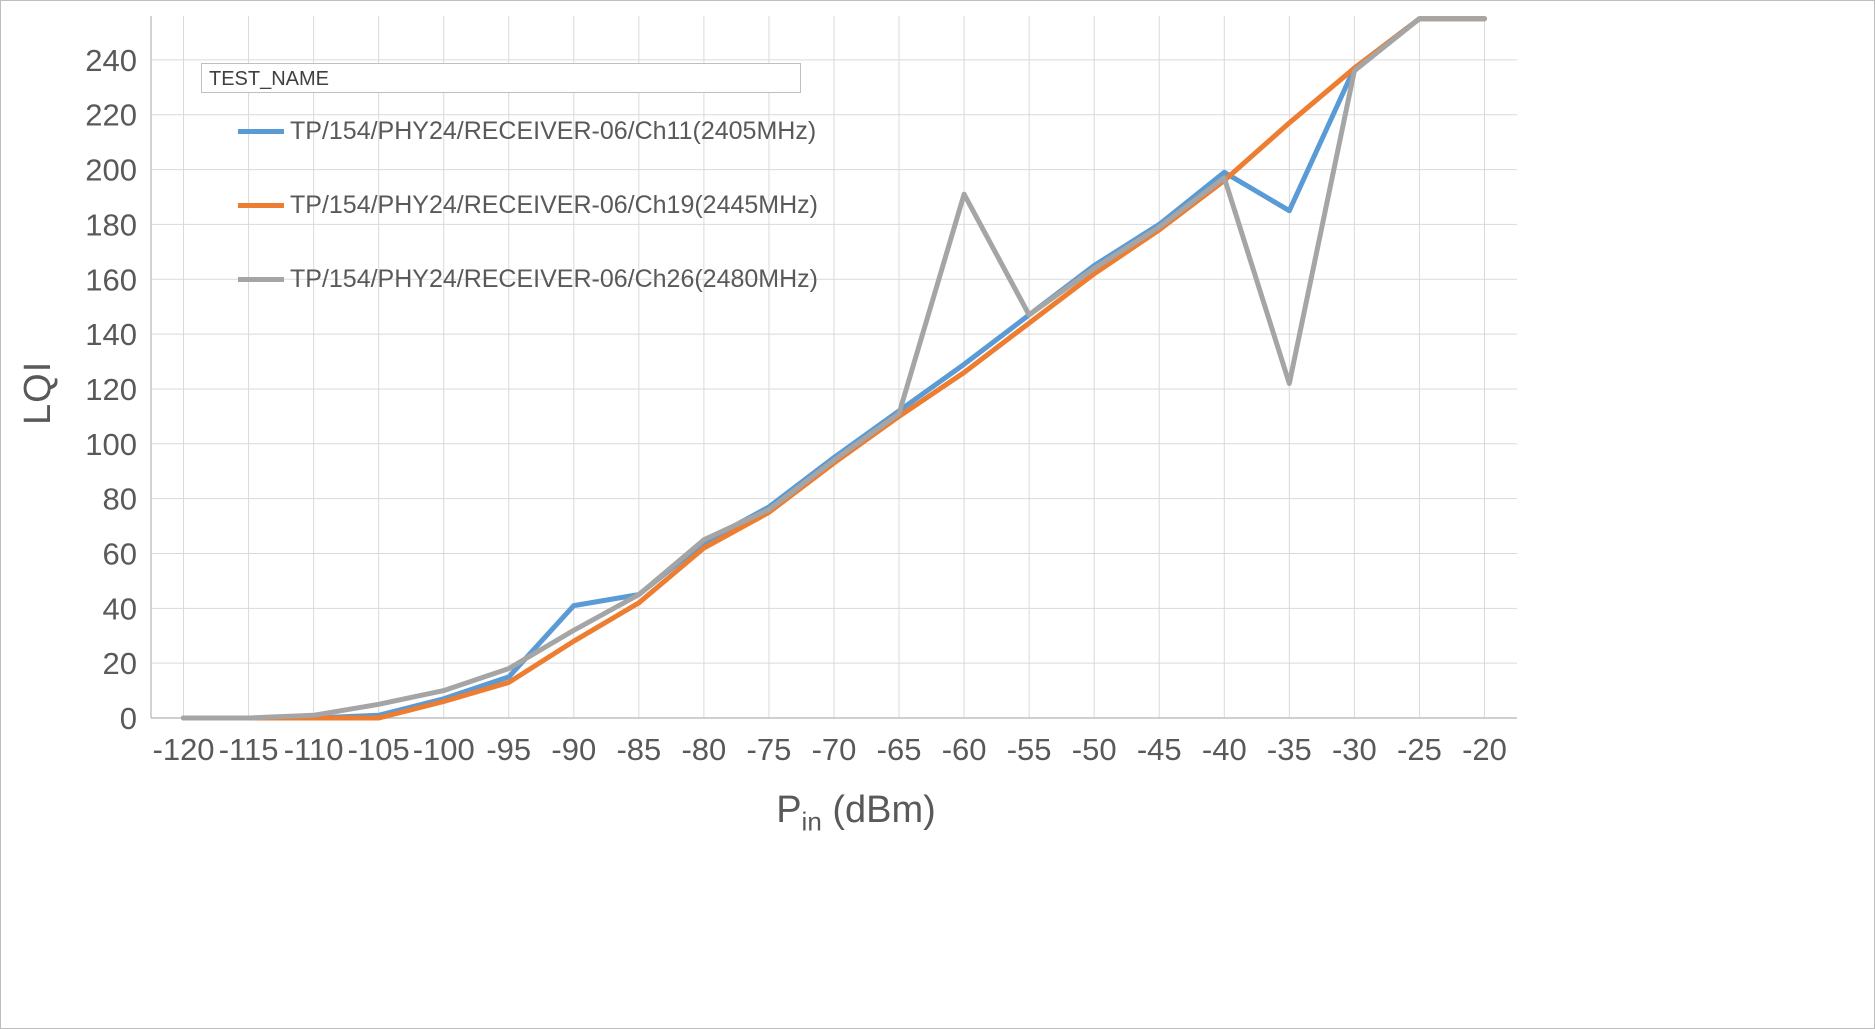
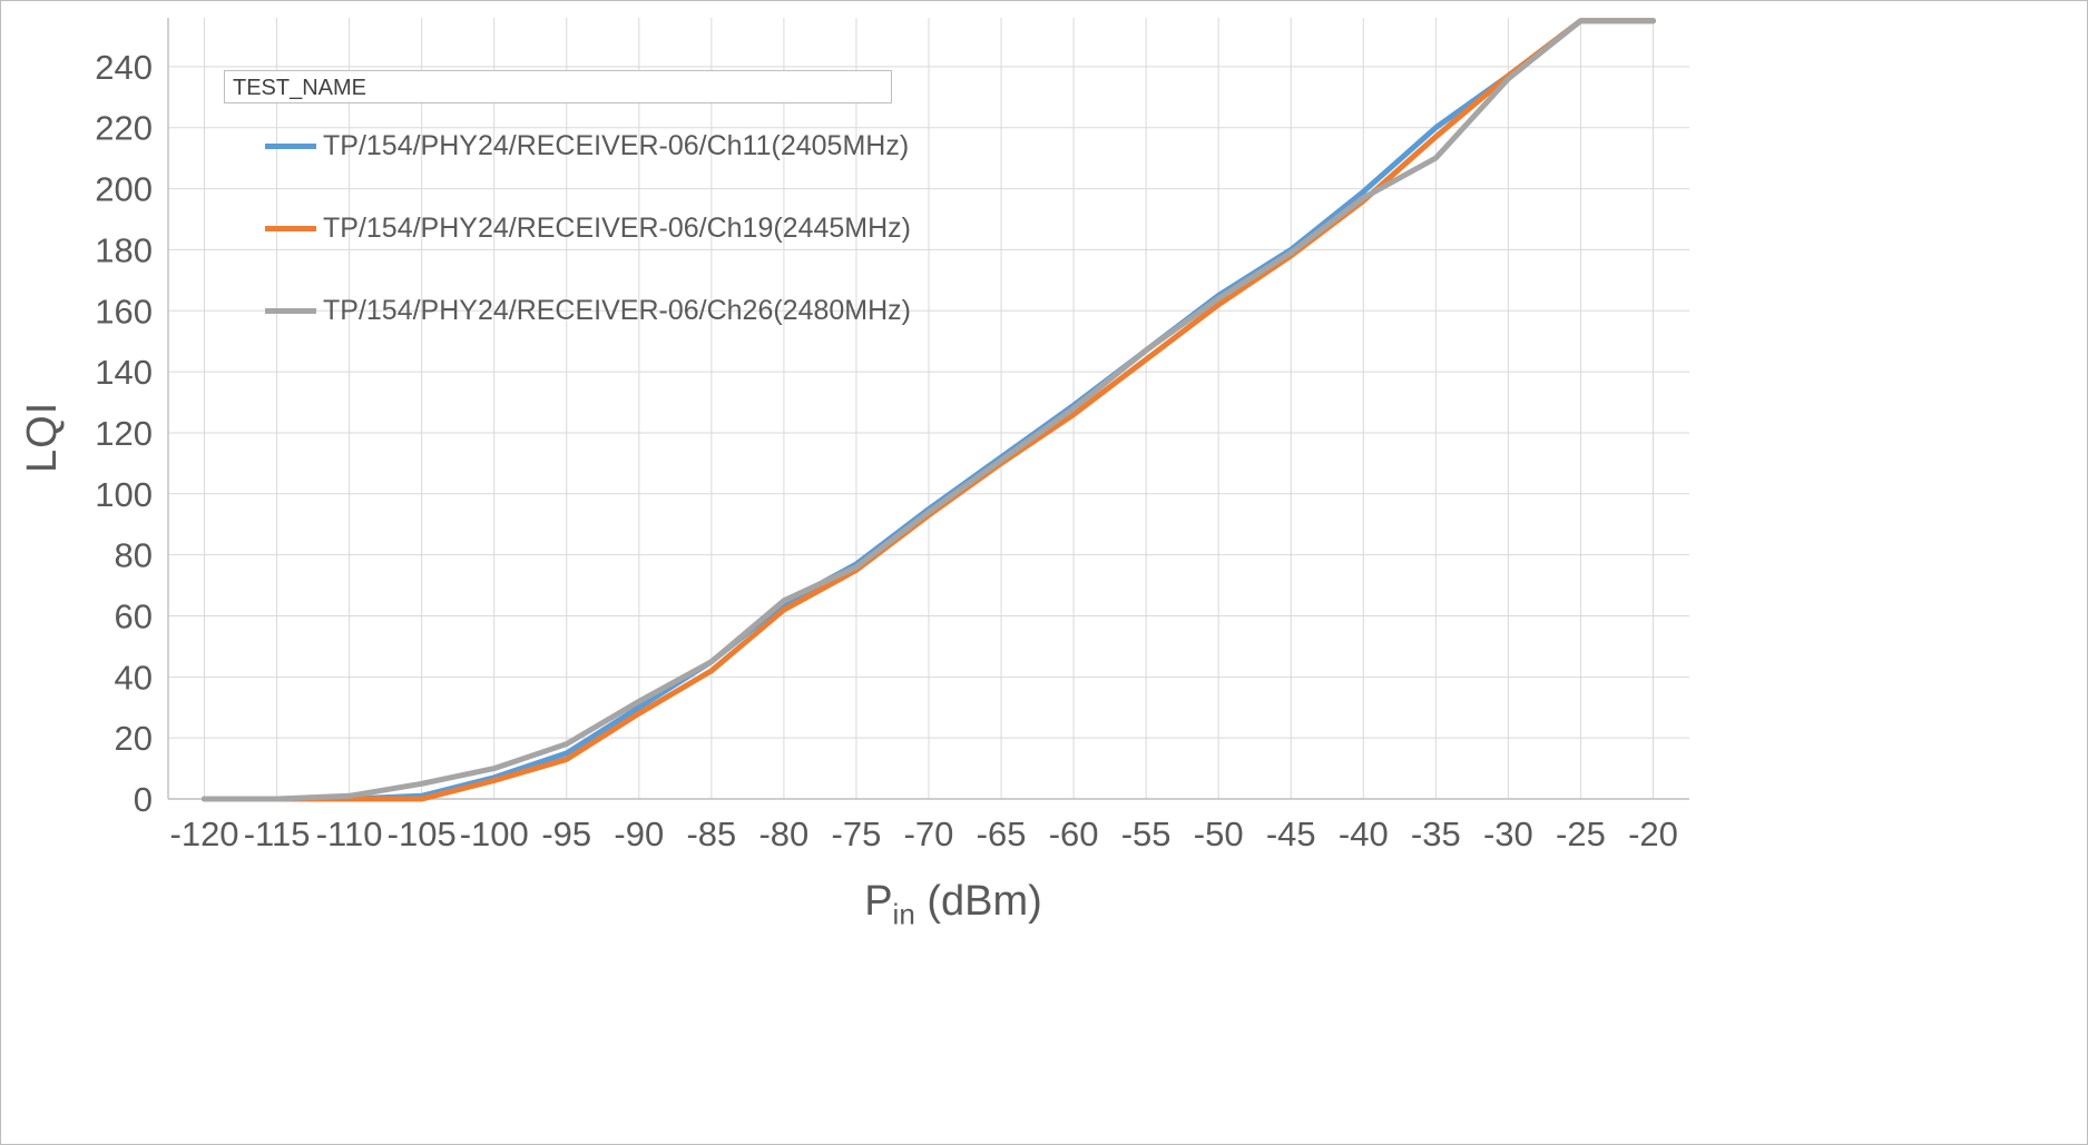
TP/154/PHY24/RECEIVER-06/Ch11(2405MHz)/-90: 41 -> 30
TP/154/PHY24/RECEIVER-06/Ch26(2480MHz)/-60: 191 -> 128
TP/154/PHY24/RECEIVER-06/Ch11(2405MHz)/-35: 185 -> 220
TP/154/PHY24/RECEIVER-06/Ch26(2480MHz)/-35: 122 -> 210
